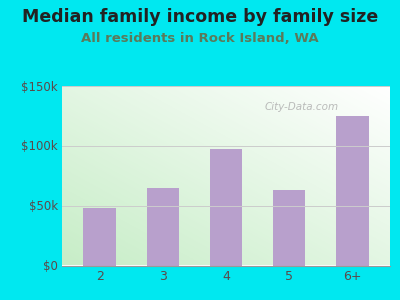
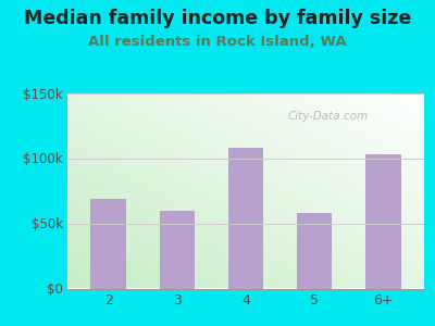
2: $48k -> $69k
3: $65k -> $60k
4: $97k -> $108k
5: $63k -> $58k
6+: $125k -> $103k
